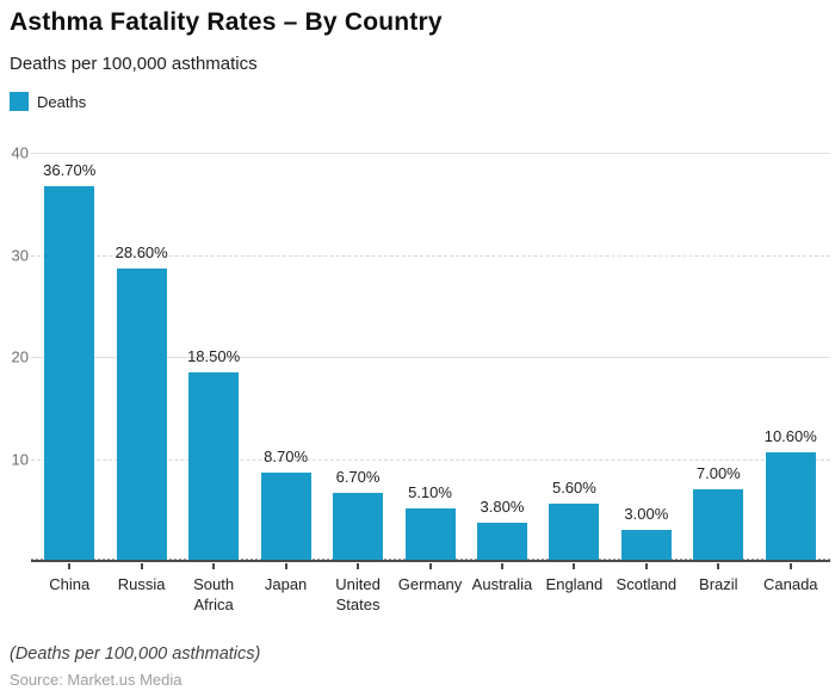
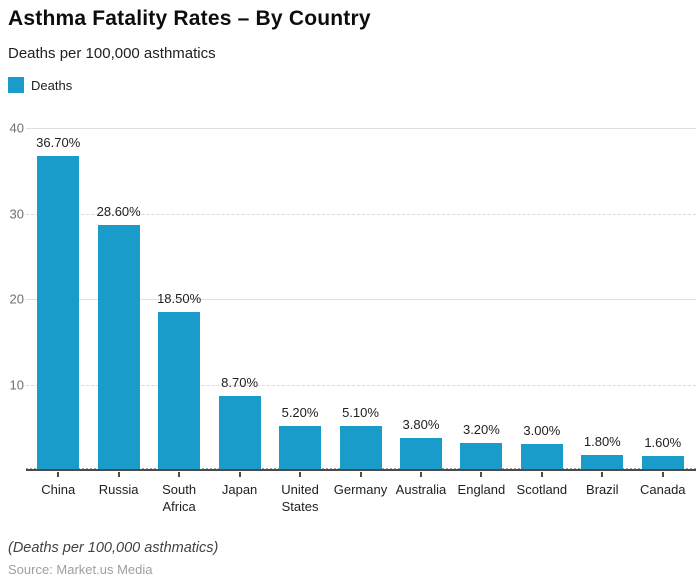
United States: 6.70% -> 5.20%
England: 5.60% -> 3.20%
Brazil: 7.00% -> 1.80%
Canada: 10.60% -> 1.60%
